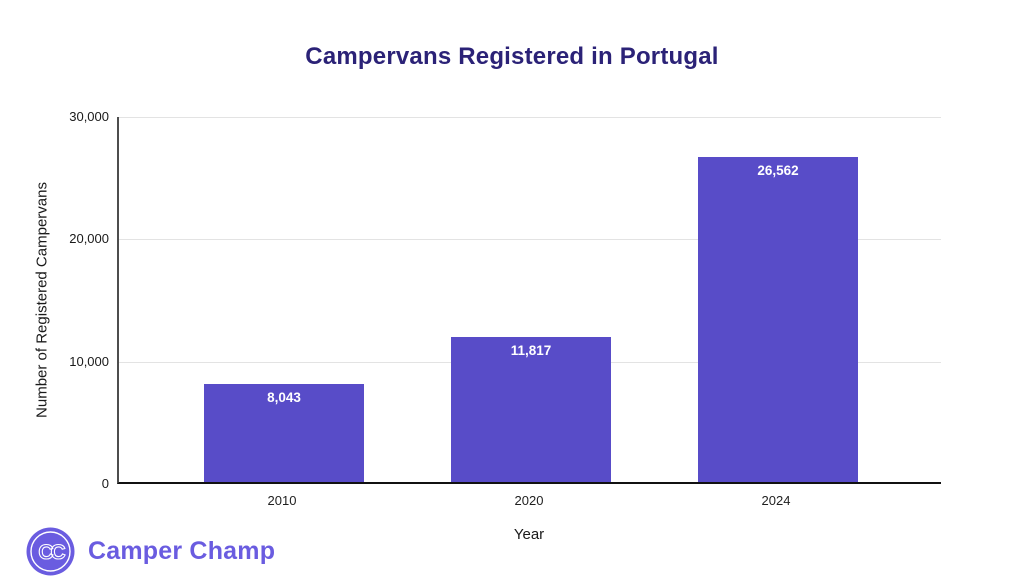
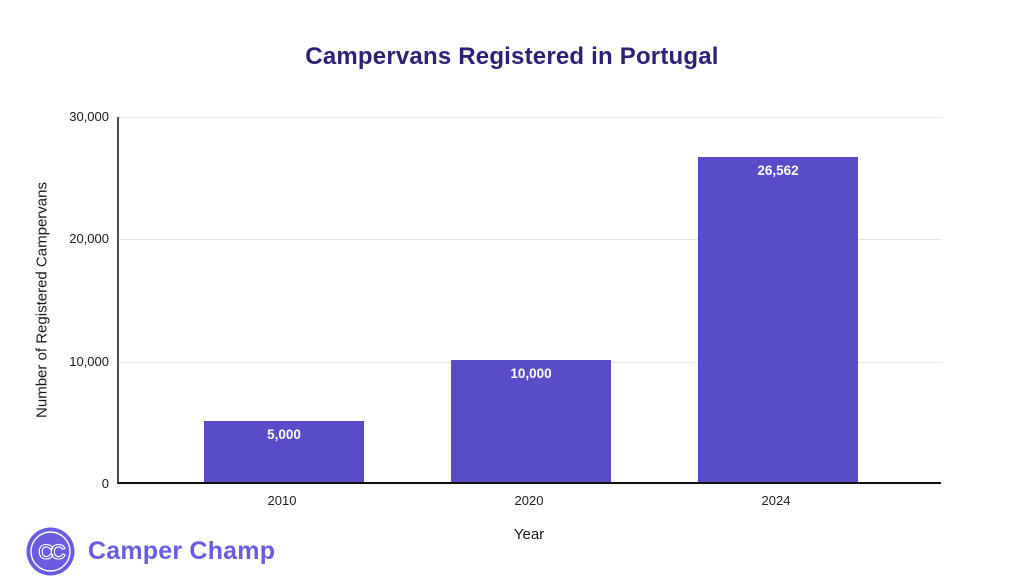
2010: 8,043 -> 5,000
2020: 11,817 -> 10,000
